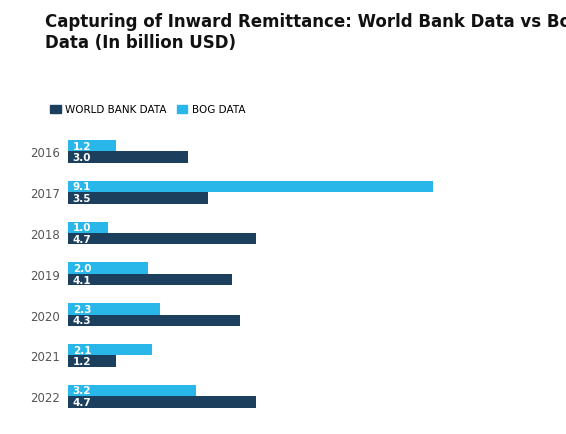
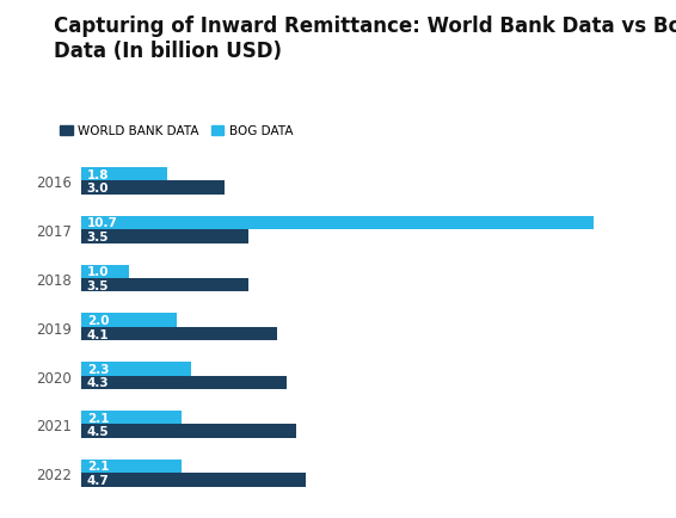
BOG DATA/2016: 1.2 -> 1.8
BOG DATA/2017: 9.1 -> 10.7
WORLD BANK DATA/2018: 4.7 -> 3.5
WORLD BANK DATA/2021: 1.2 -> 4.5
BOG DATA/2022: 3.2 -> 2.1
